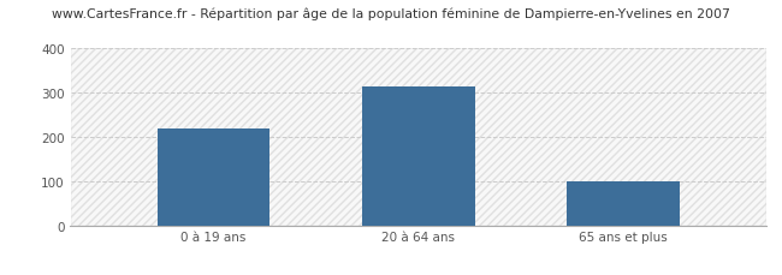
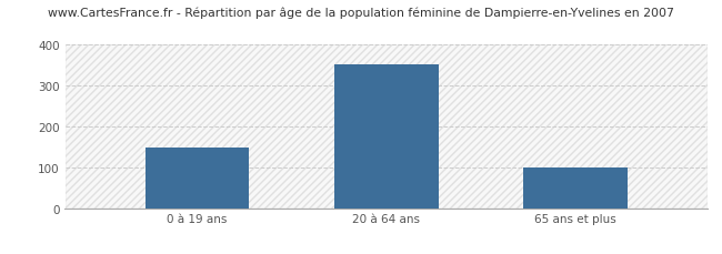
0 à 19 ans: 220 -> 148
20 à 64 ans: 315 -> 352
